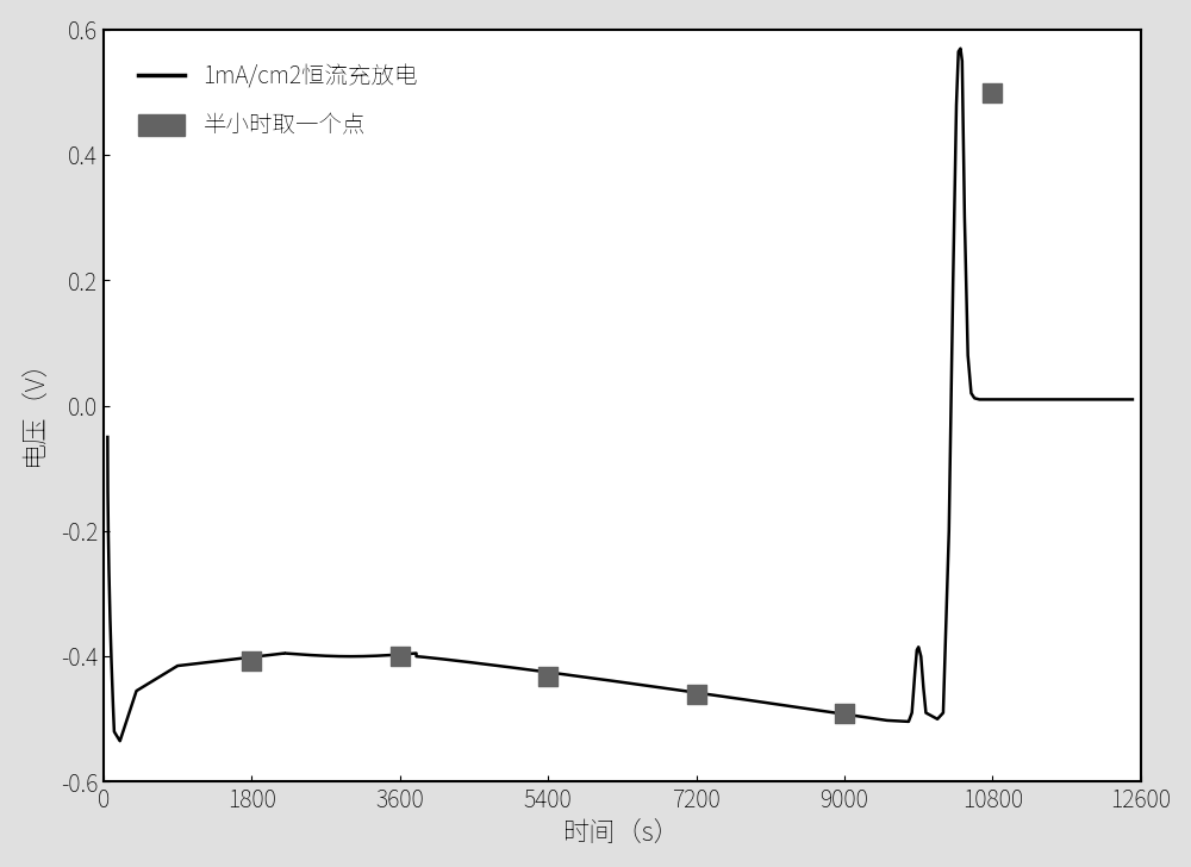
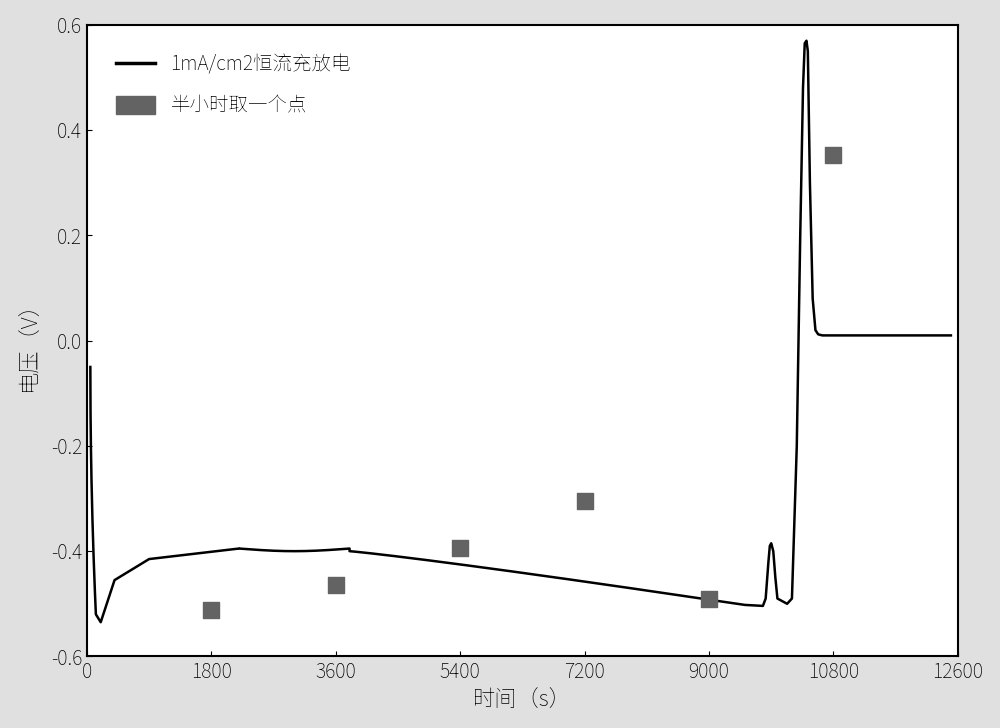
半小时取一个点/1800: -0.408 -> -0.512
半小时取一个点/3600: -0.400 -> -0.464
半小时取一个点/5400: -0.432 -> -0.394
半小时取一个点/7200: -0.460 -> -0.304
半小时取一个点/10800: 0.500 -> 0.352
